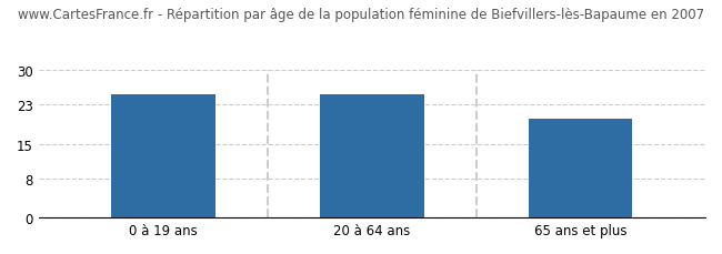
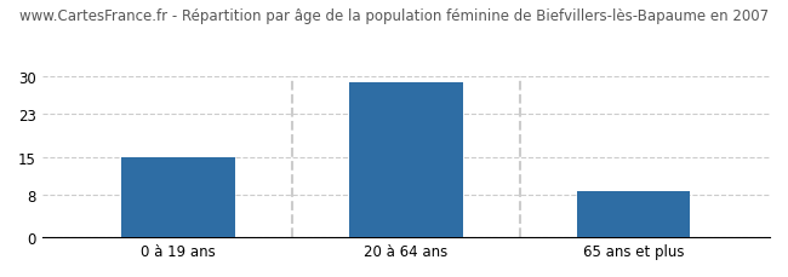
0 à 19 ans: 25.0 -> 15.0
20 à 64 ans: 25.0 -> 29.0
65 ans et plus: 20.0 -> 8.5
